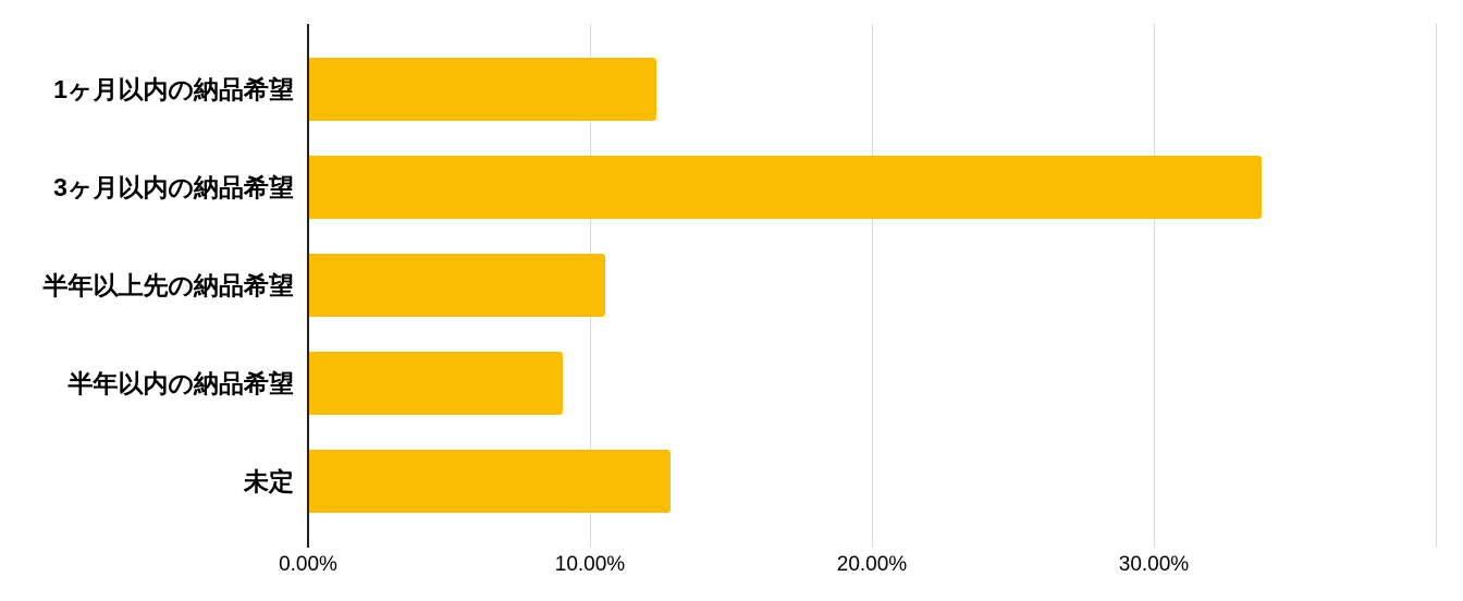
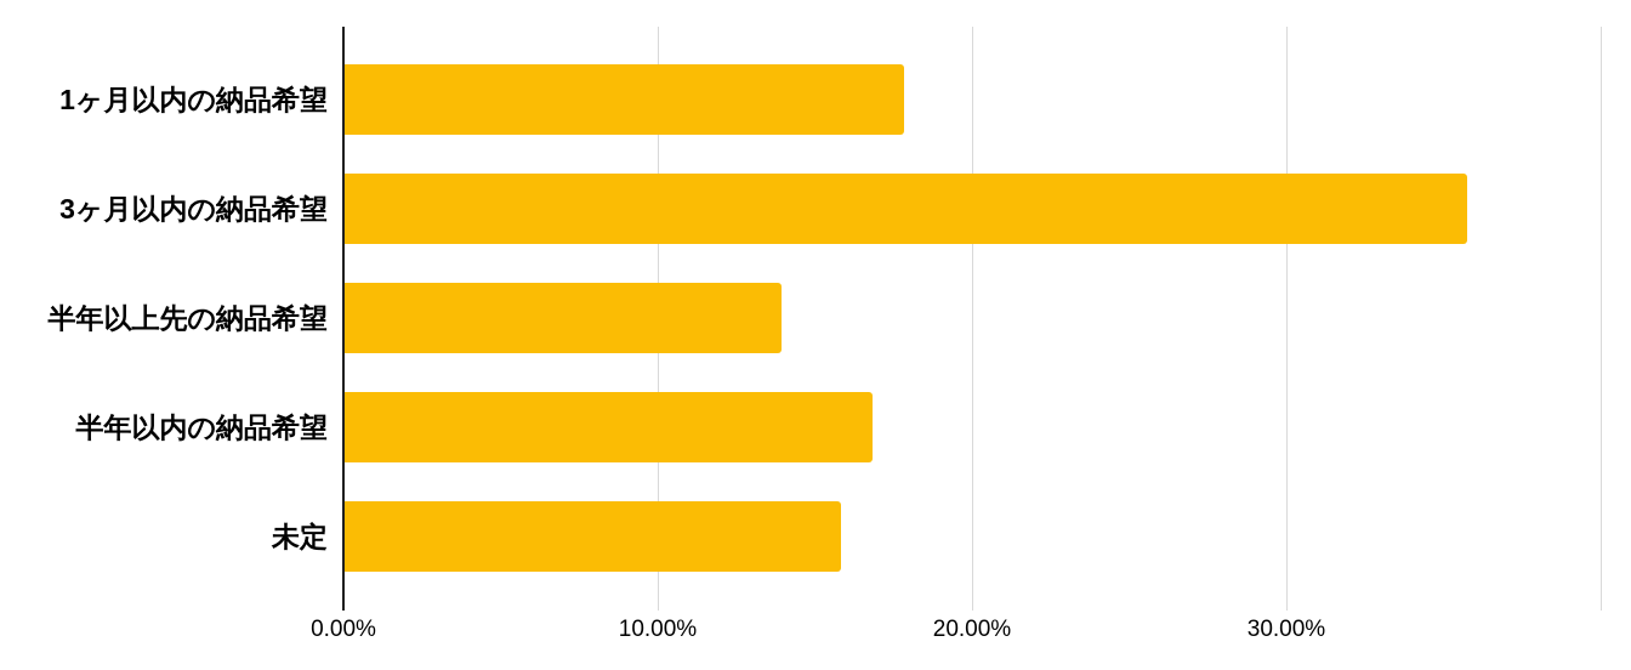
1ヶ月以内の納品希望: 12.3% -> 17.8%
3ヶ月以内の納品希望: 33.8% -> 35.7%
半年以上先の納品希望: 10.5% -> 13.9%
半年以内の納品希望: 9.0% -> 16.8%
未定: 12.8% -> 15.8%
